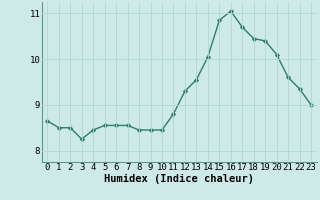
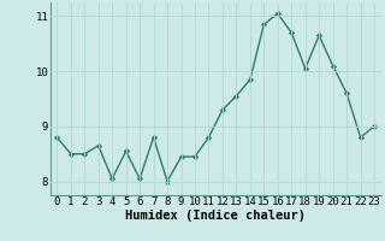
0: 8.65 -> 8.80
3: 8.25 -> 8.65
4: 8.45 -> 8.05
6: 8.55 -> 8.05
7: 8.55 -> 8.80
8: 8.45 -> 8.00
14: 10.05 -> 9.85
18: 10.45 -> 10.05
19: 10.40 -> 10.65
22: 9.35 -> 8.80
